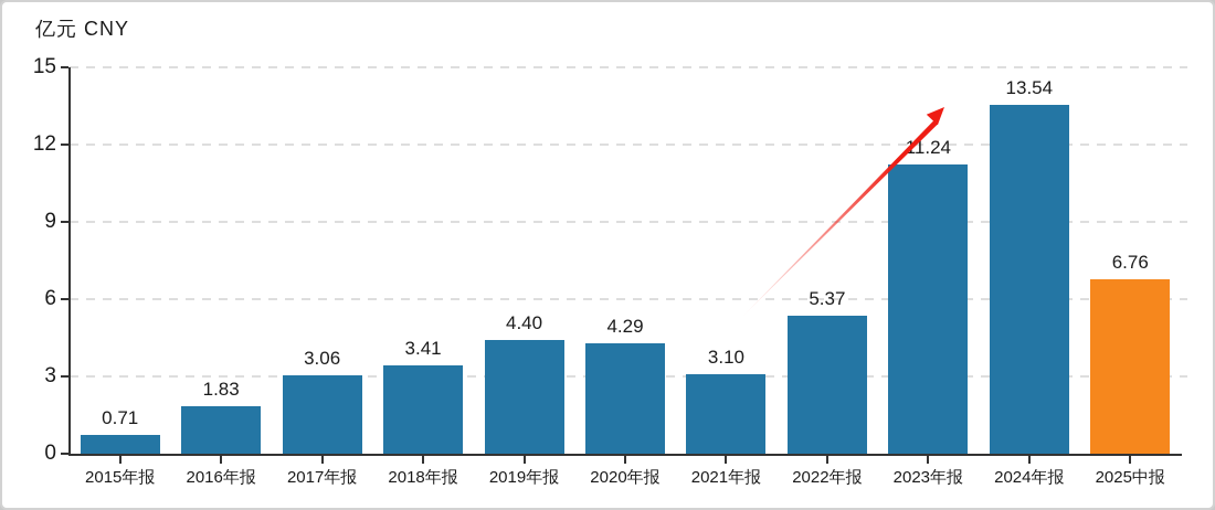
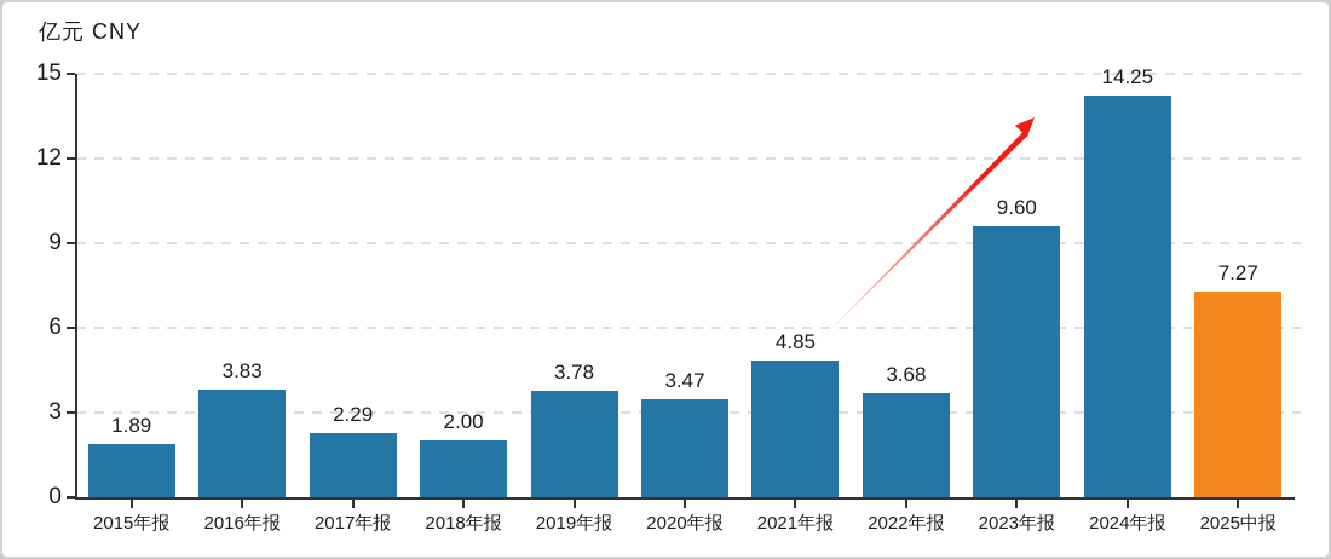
2015年报: 0.71 -> 1.89
2016年报: 1.83 -> 3.83
2017年报: 3.06 -> 2.29
2018年报: 3.41 -> 2.00
2019年报: 4.40 -> 3.78
2020年报: 4.29 -> 3.47
2021年报: 3.10 -> 4.85
2022年报: 5.37 -> 3.68
2023年报: 11.24 -> 9.60
2024年报: 13.54 -> 14.25
2025中报: 6.76 -> 7.27
